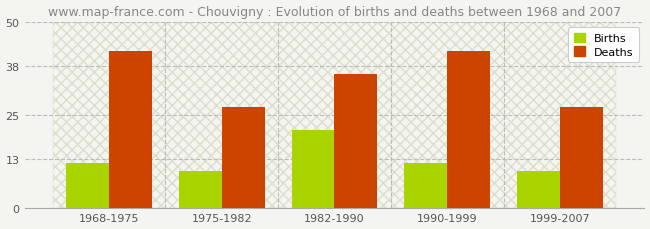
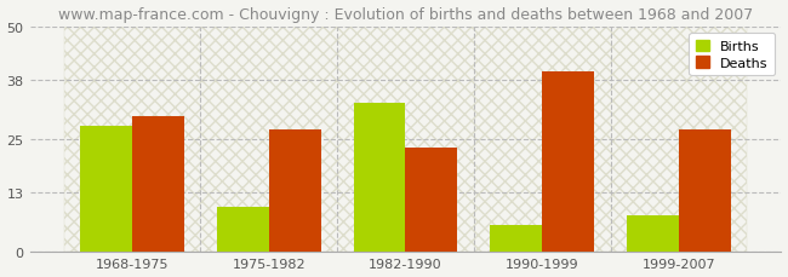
Births/1968-1975: 12 -> 28
Deaths/1968-1975: 42 -> 30
Births/1982-1990: 21 -> 33
Deaths/1982-1990: 36 -> 23
Births/1990-1999: 12 -> 6
Deaths/1990-1999: 42 -> 40
Births/1999-2007: 10 -> 8
